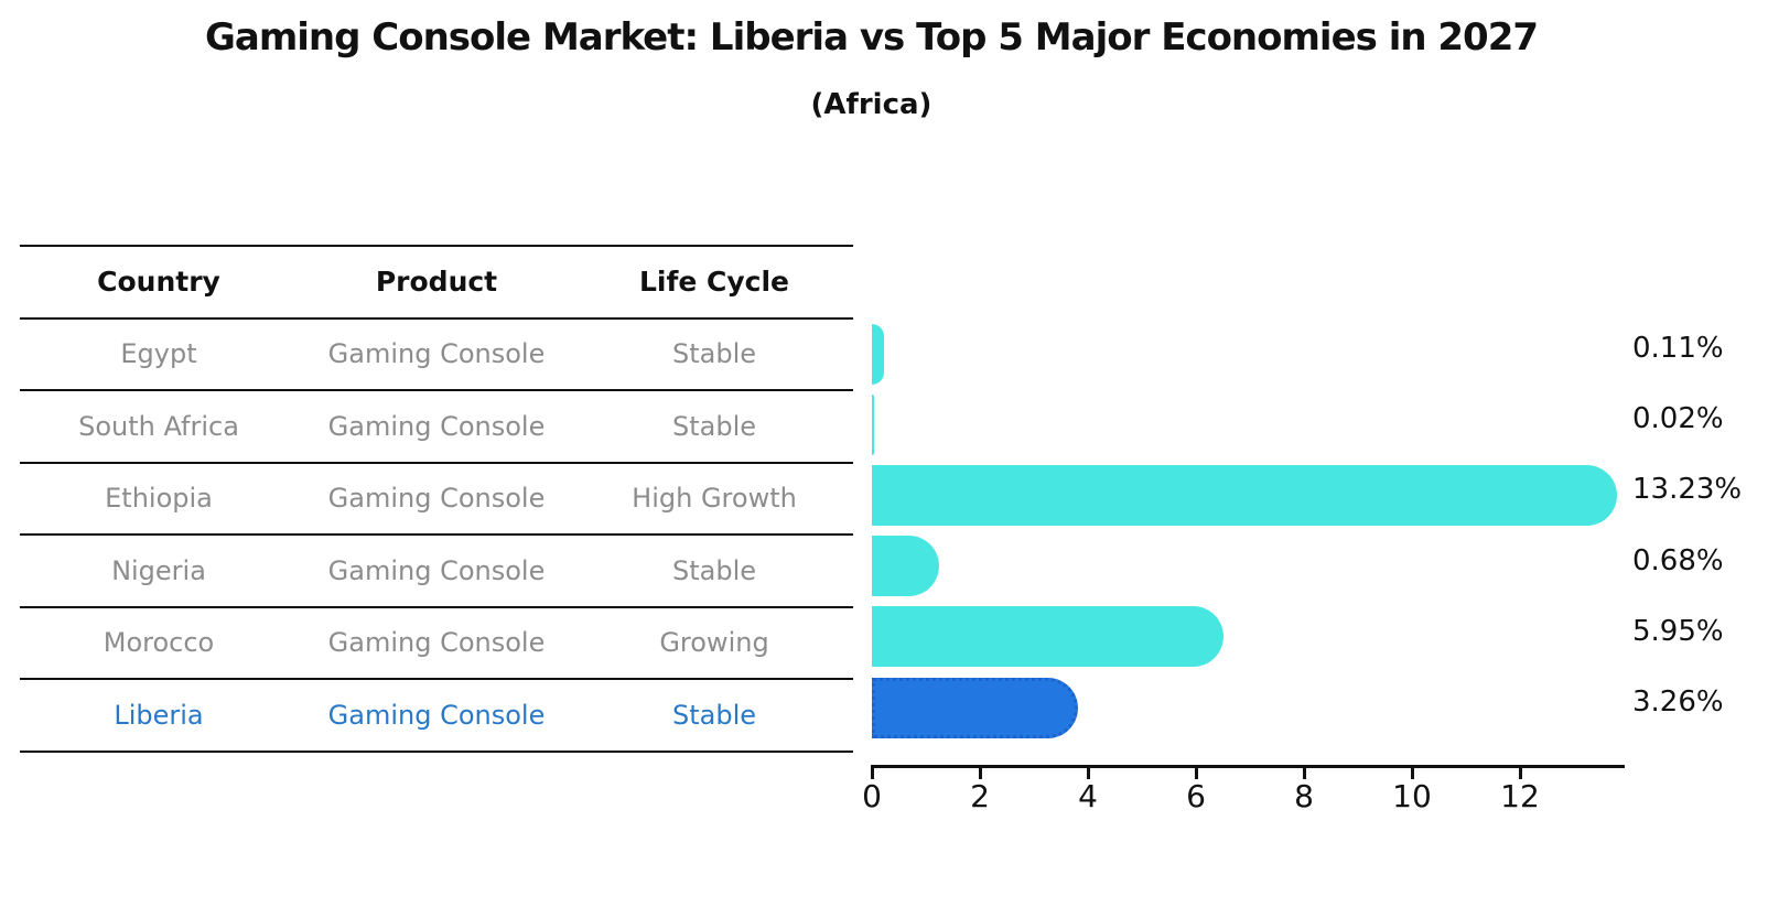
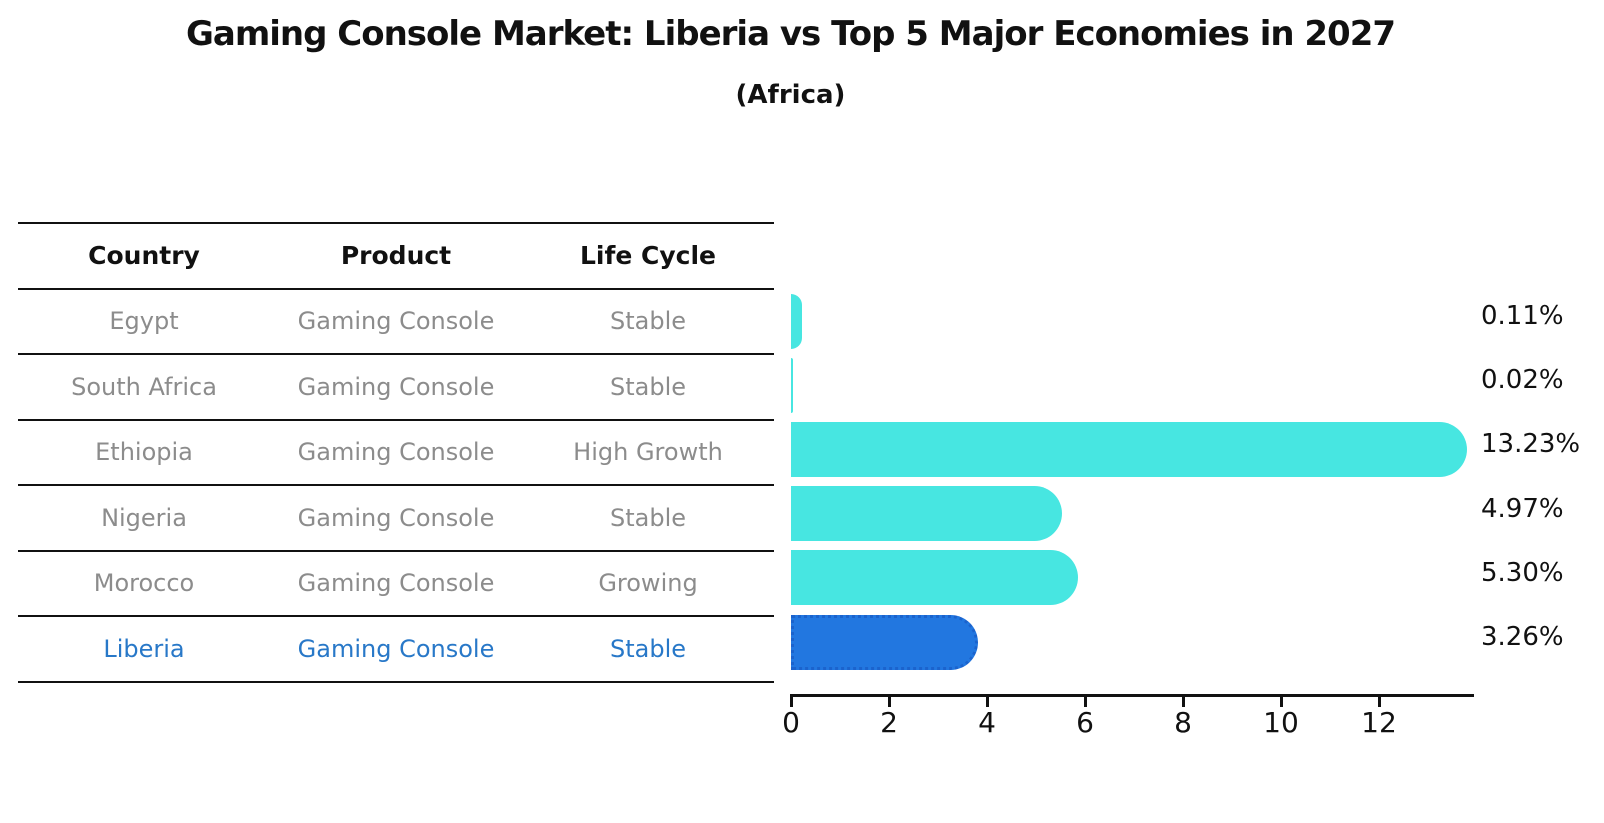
Nigeria: 0.68% -> 4.97%
Morocco: 5.95% -> 5.30%
